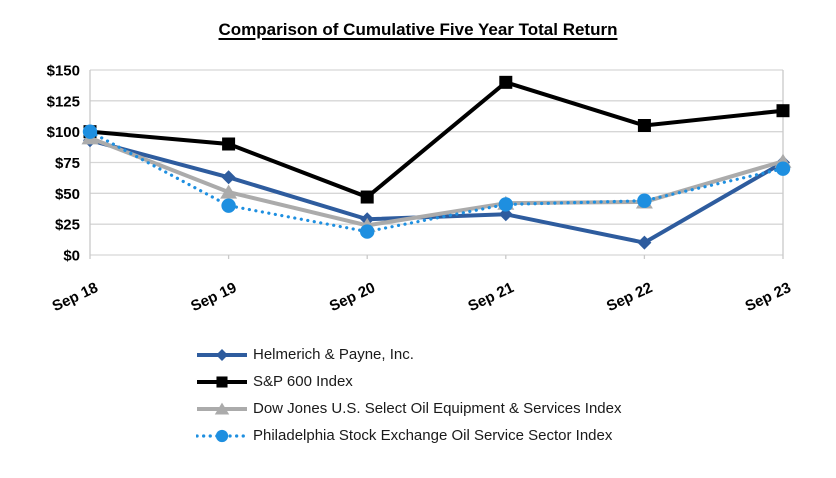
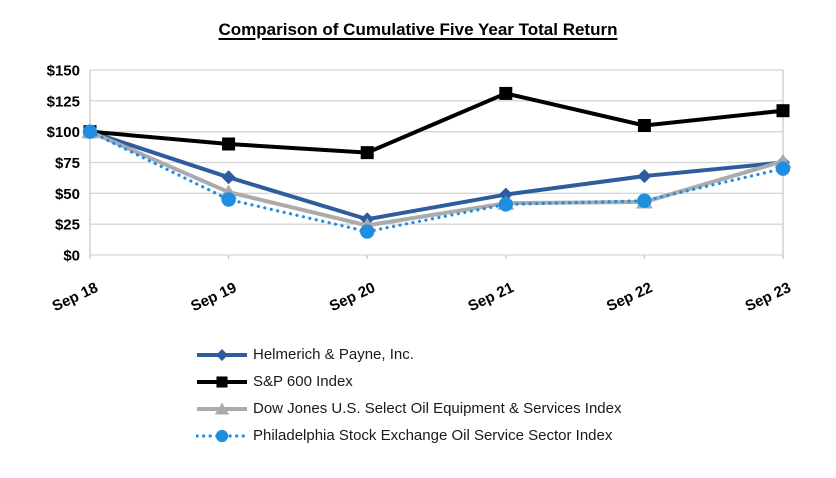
Helmerich & Payne, Inc./Sep 18: $93 -> $100
Dow Jones U.S. Select Oil Equipment & Services Index/Sep 18: $95 -> $100
Philadelphia Stock Exchange Oil Service Sector Index/Sep 19: $40 -> $45
S&P 600 Index/Sep 20: $47 -> $83
Helmerich & Payne, Inc./Sep 21: $33 -> $49
S&P 600 Index/Sep 21: $140 -> $131
Helmerich & Payne, Inc./Sep 22: $10 -> $64
